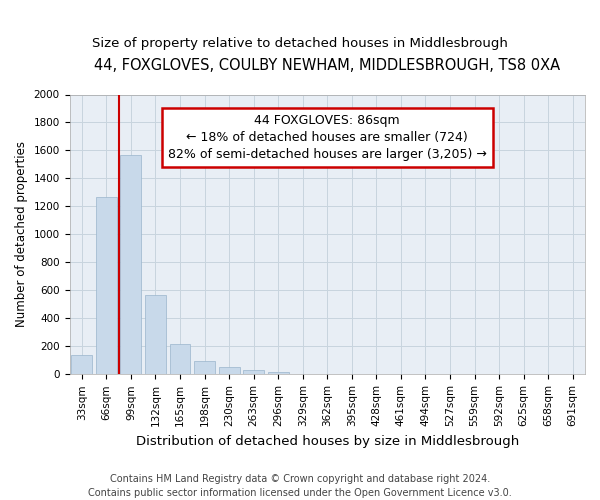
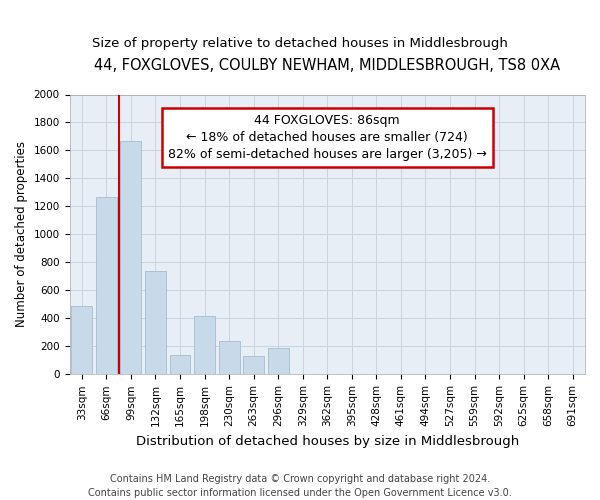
33sqm: 140 -> 490
99sqm: 1570 -> 1670
132sqm: 570 -> 740
165sqm: 220 -> 140
198sqm: 100 -> 420
230sqm: 60 -> 240
263sqm: 30 -> 130
296sqm: 20 -> 190
